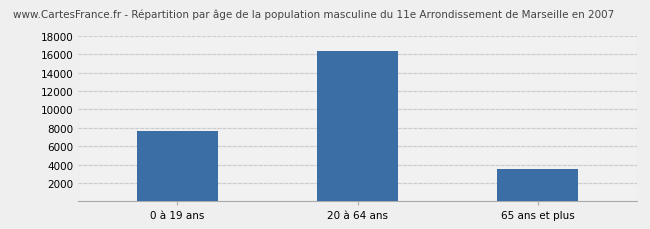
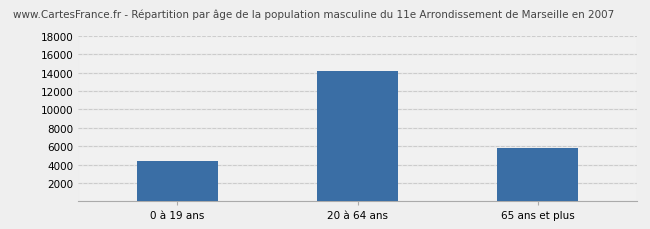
0 à 19 ans: 7700 -> 4400
20 à 64 ans: 16300 -> 14200
65 ans et plus: 3500 -> 5800
